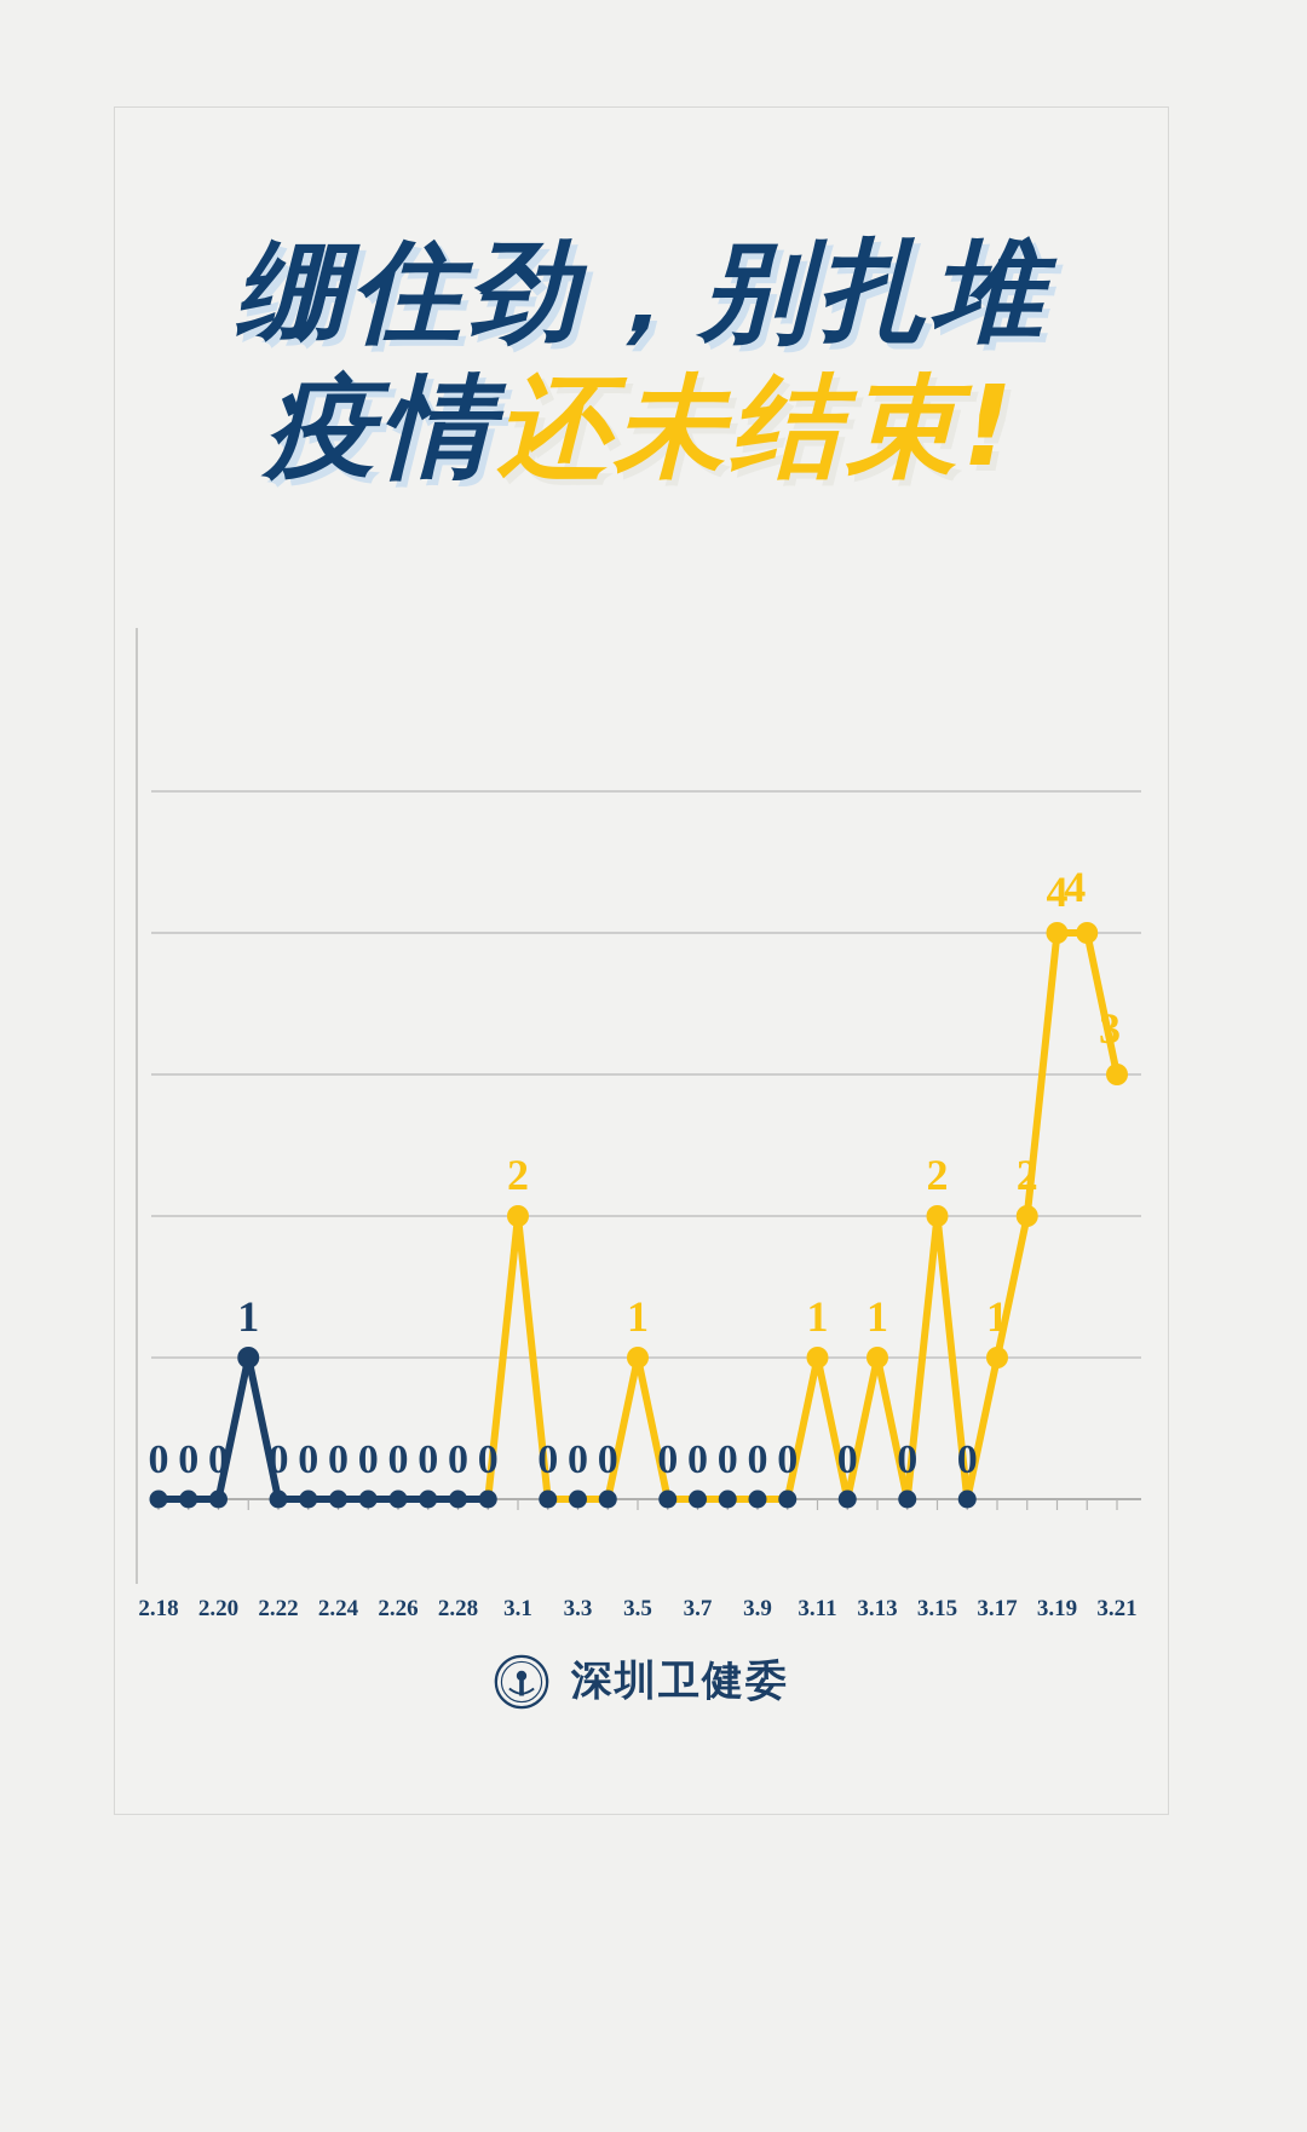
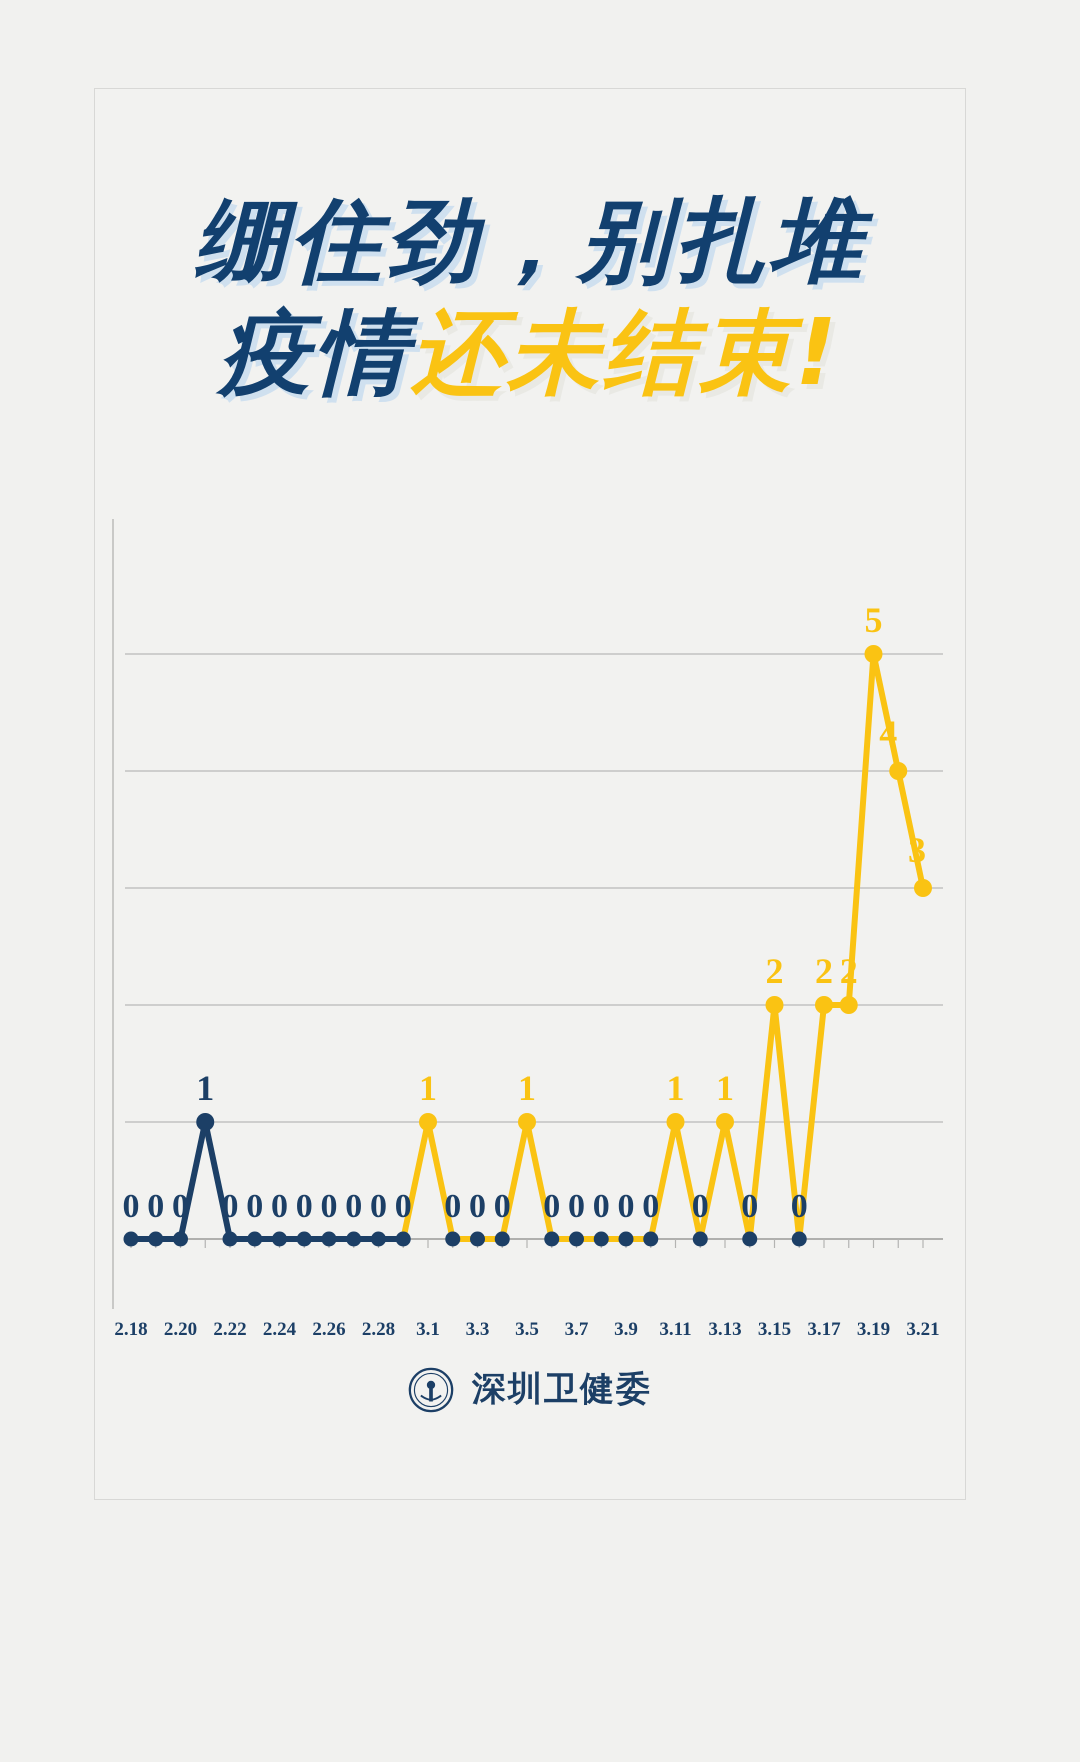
3.1: 2 -> 1
3.17: 1 -> 2
3.19: 4 -> 5
